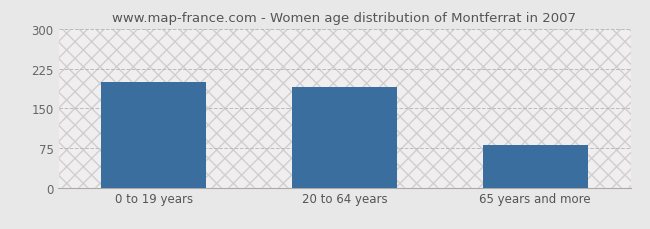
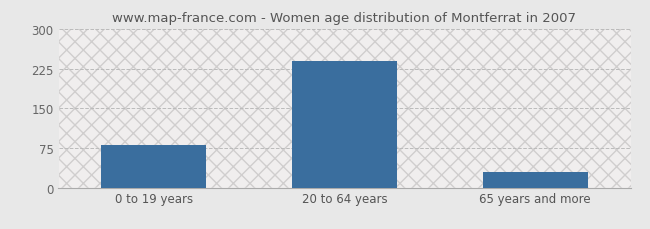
0 to 19 years: 200 -> 80
20 to 64 years: 190 -> 240
65 years and more: 80 -> 30
